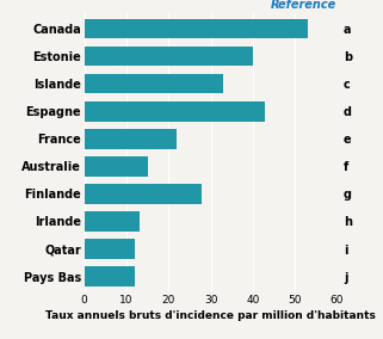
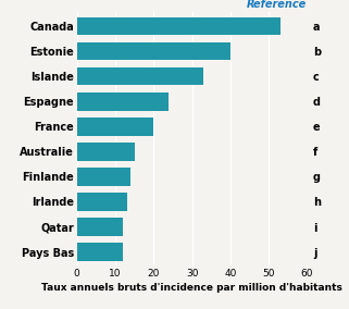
Espagne: 43 -> 24
France: 22 -> 20
Finlande: 28 -> 14
